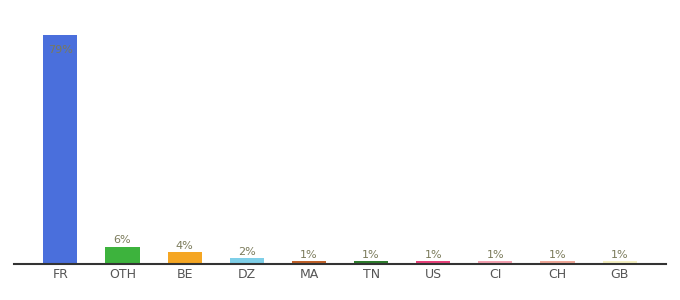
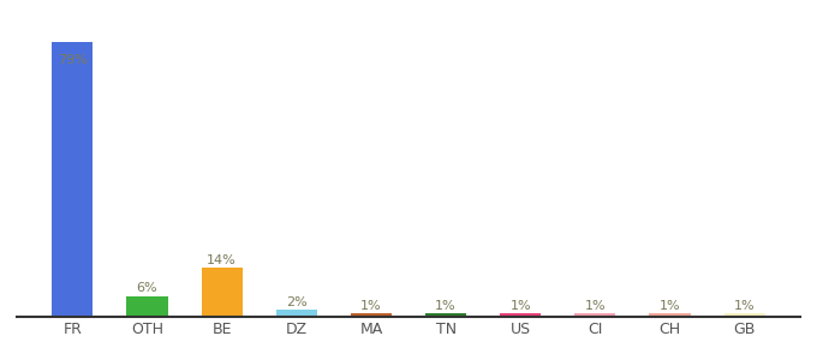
BE: 4% -> 14%
